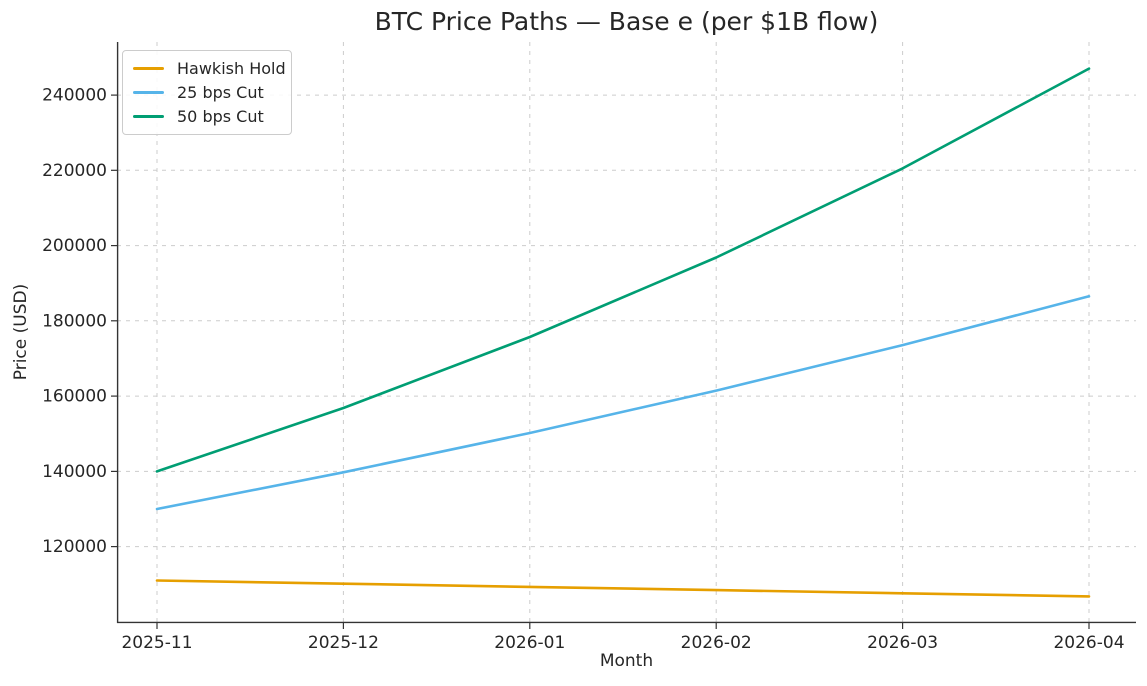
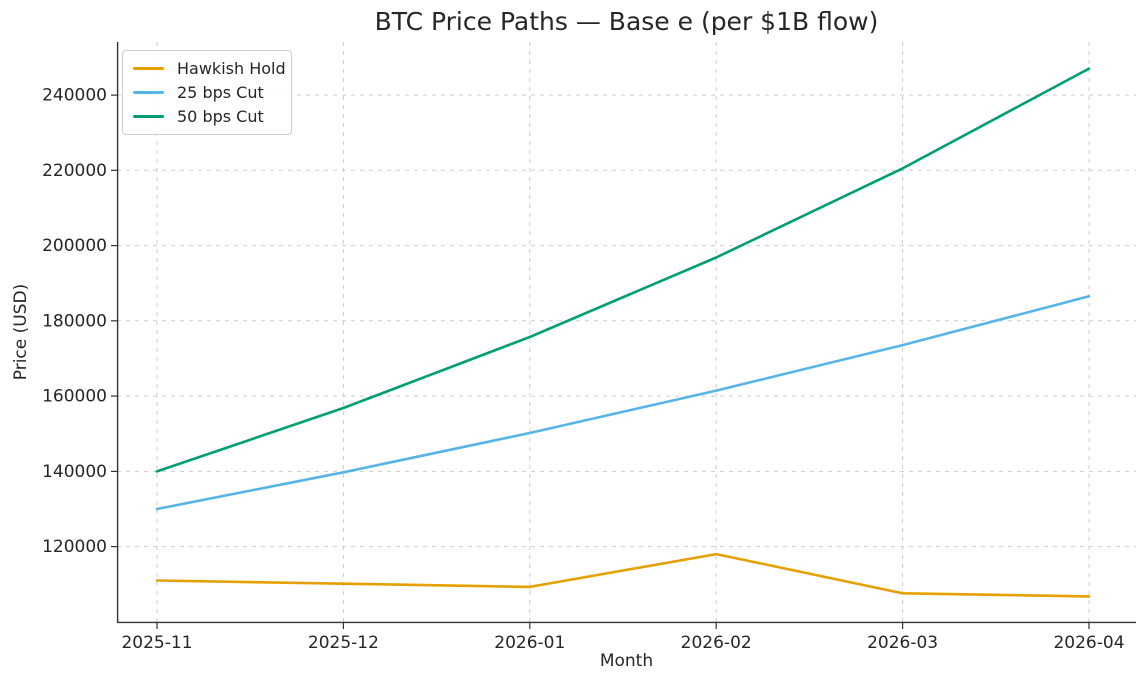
Hawkish Hold/2026-02: 108000 -> 118000
